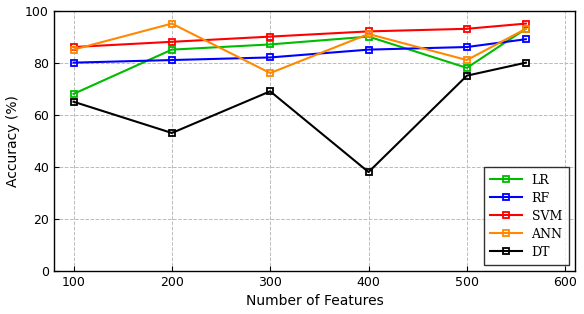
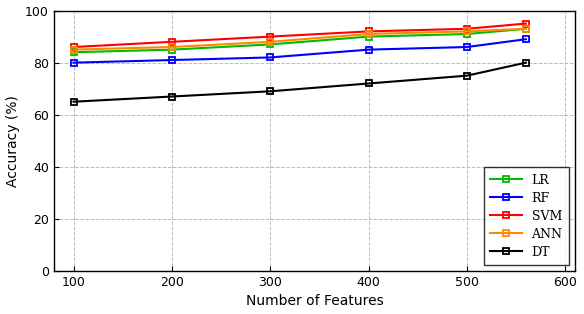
LR/100: 68 -> 84
ANN/200: 95 -> 86
DT/200: 53 -> 67
ANN/300: 76 -> 88
DT/400: 38 -> 72
LR/500: 78 -> 91
ANN/500: 81 -> 92
